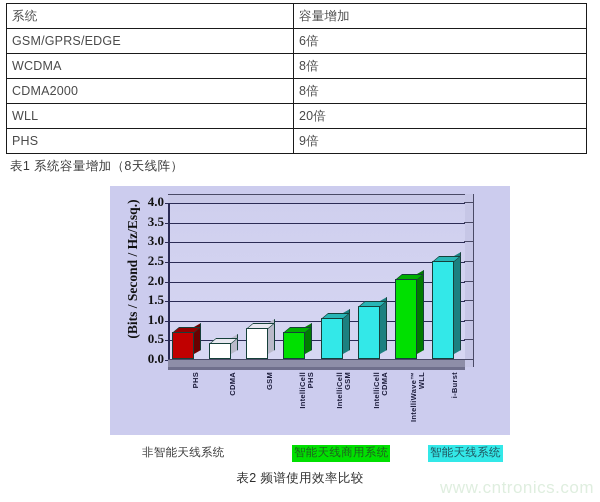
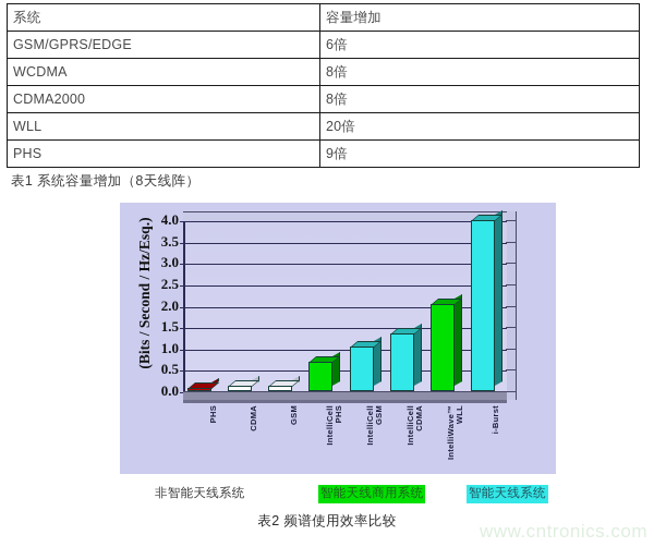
PHS: 0.7 -> 0.1
CDMA: 0.4 -> 0.1
GSM: 0.8 -> 0.1
i-Burst: 2.5 -> 4.0
